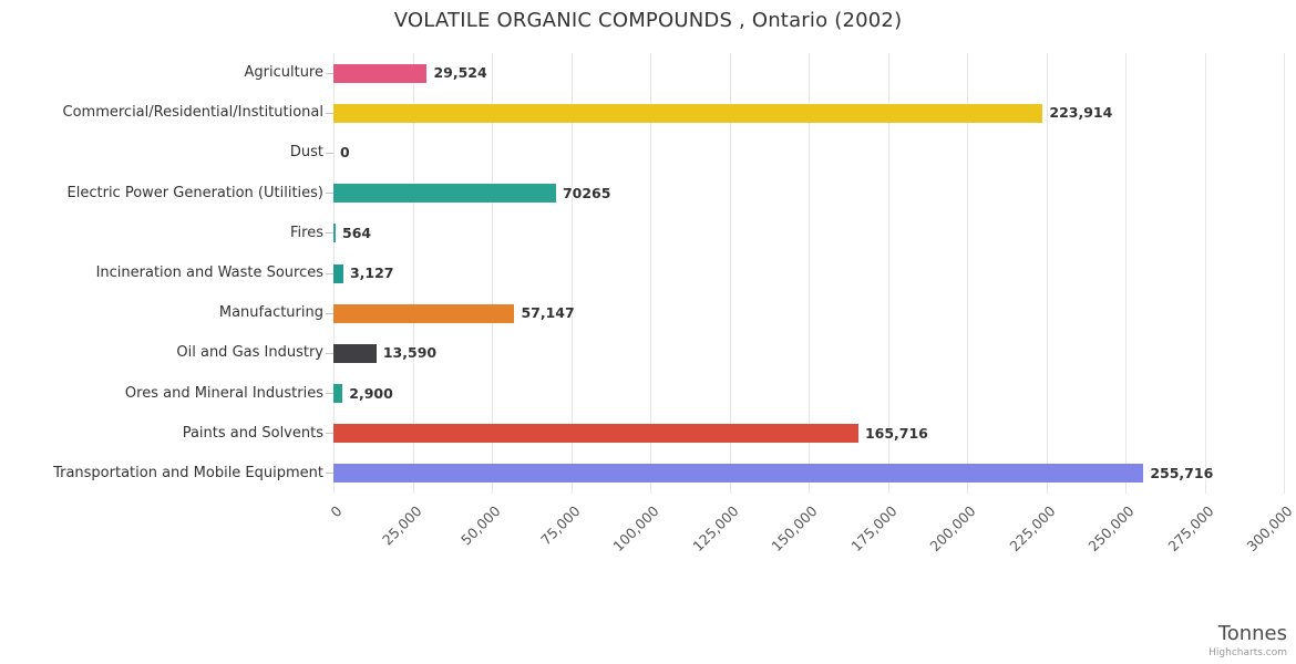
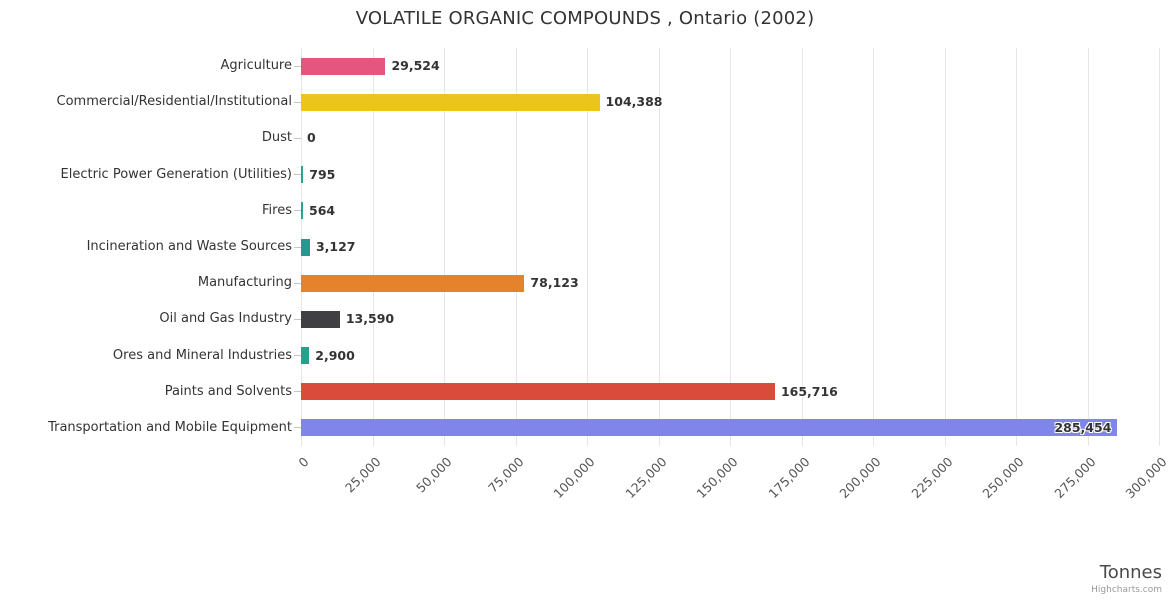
Commercial/Residential/Institutional: 223,914 -> 104,388
Electric Power Generation (Utilities): 70265 -> 795
Manufacturing: 57,147 -> 78,123
Transportation and Mobile Equipment: 255,716 -> 285,454
